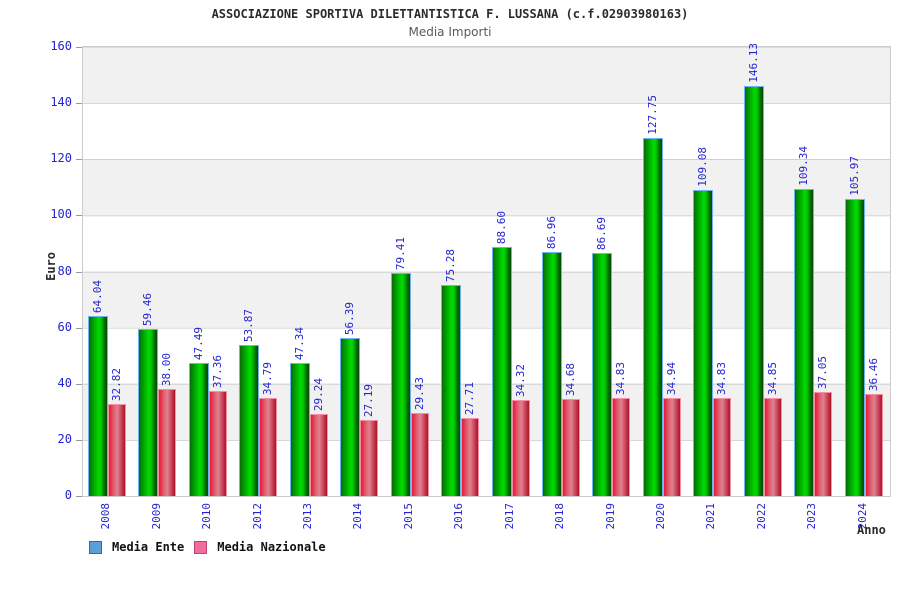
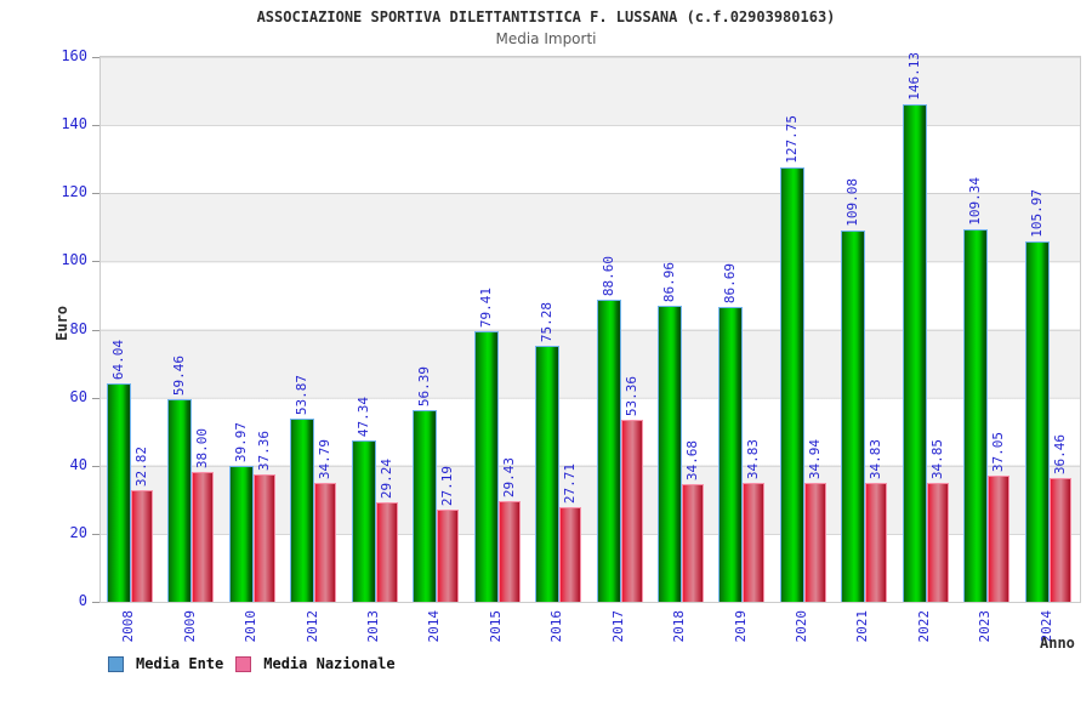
Media Ente/2010: 47.49 -> 39.97
Media Nazionale/2017: 34.32 -> 53.36
